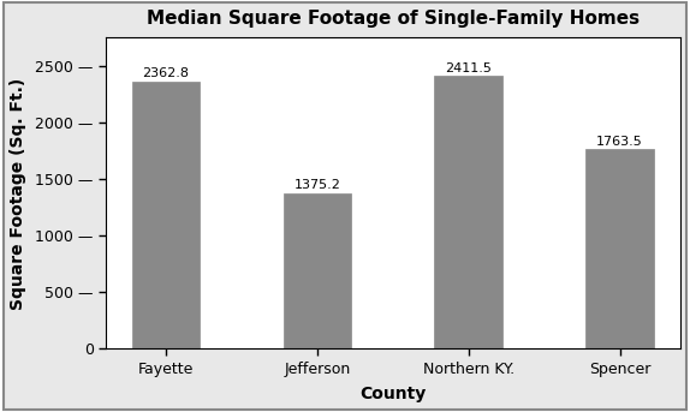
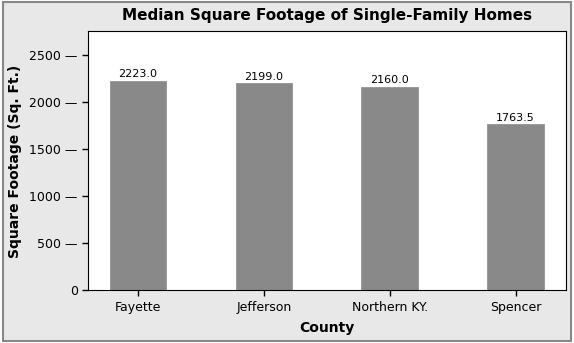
Fayette: 2362.8 -> 2223.0
Jefferson: 1375.2 -> 2199.0
Northern KY.: 2411.5 -> 2160.0
